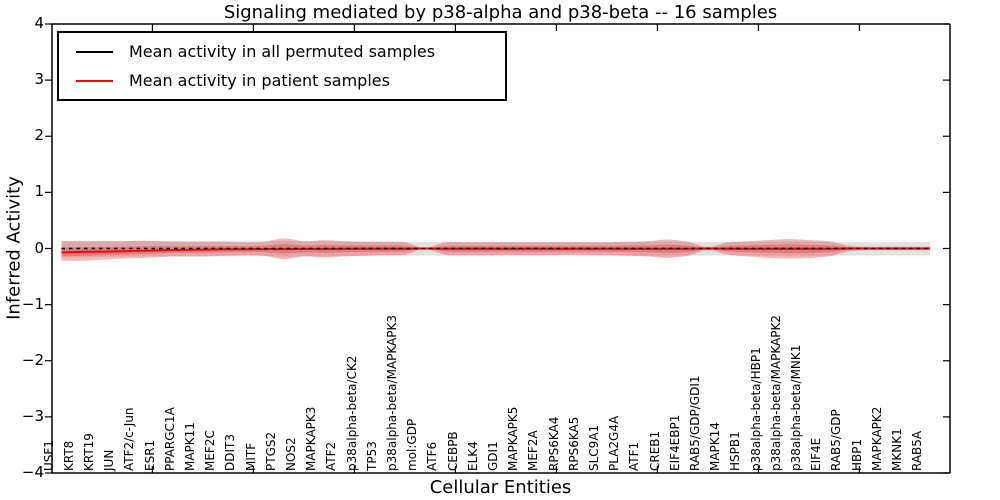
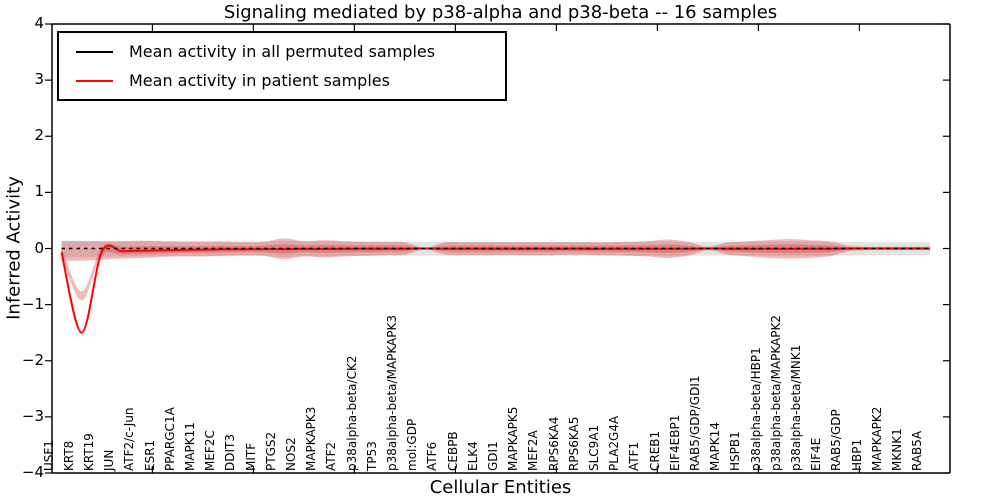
Mean activity in patient samples/KRT8: -0.1 -> -1.5
